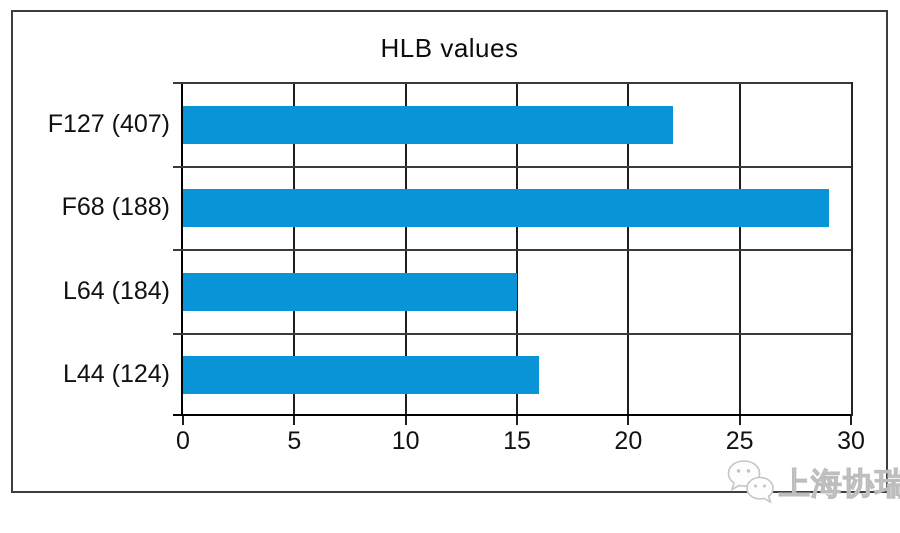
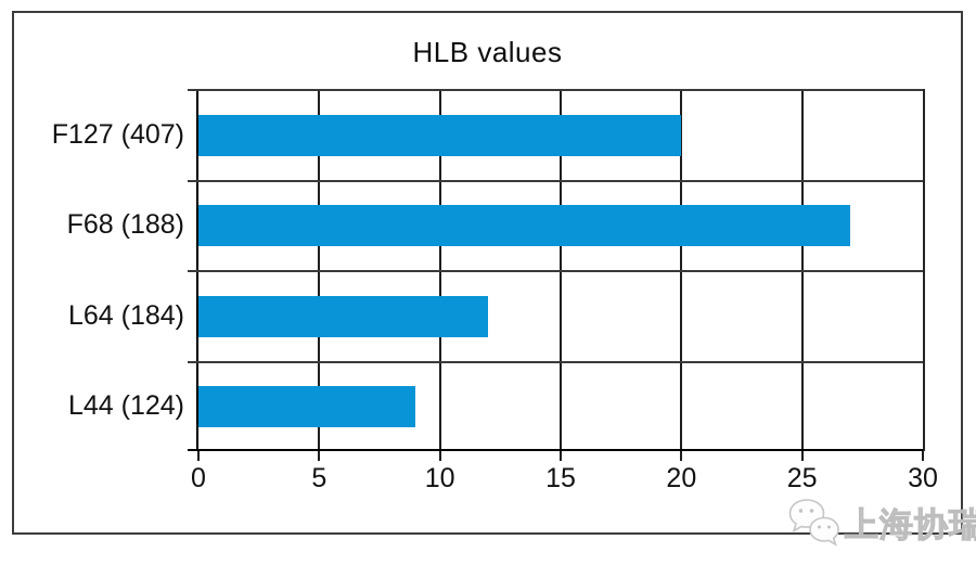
F127 (407): 22 -> 20
F68 (188): 29 -> 27
L64 (184): 15 -> 12
L44 (124): 16 -> 9
